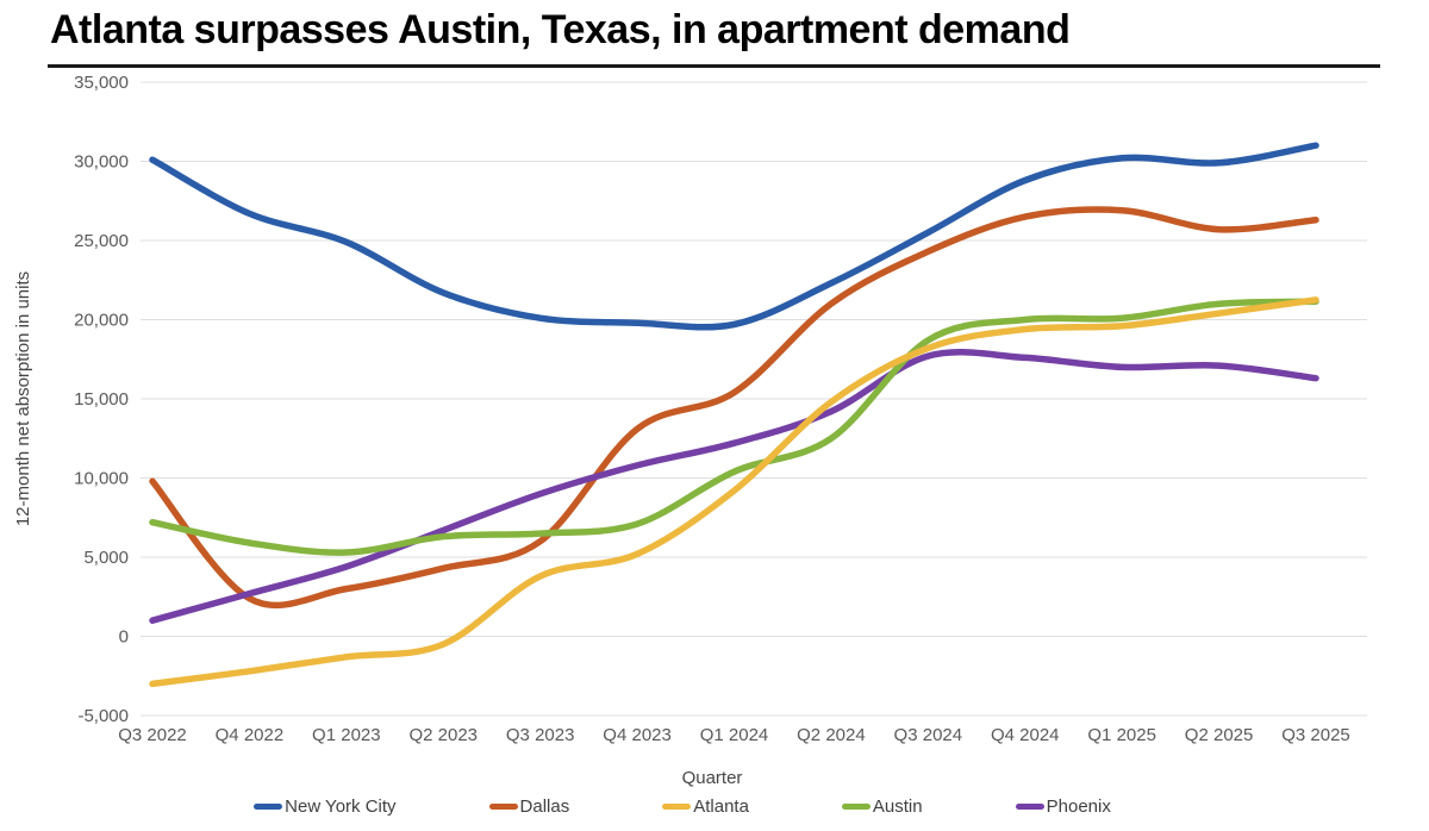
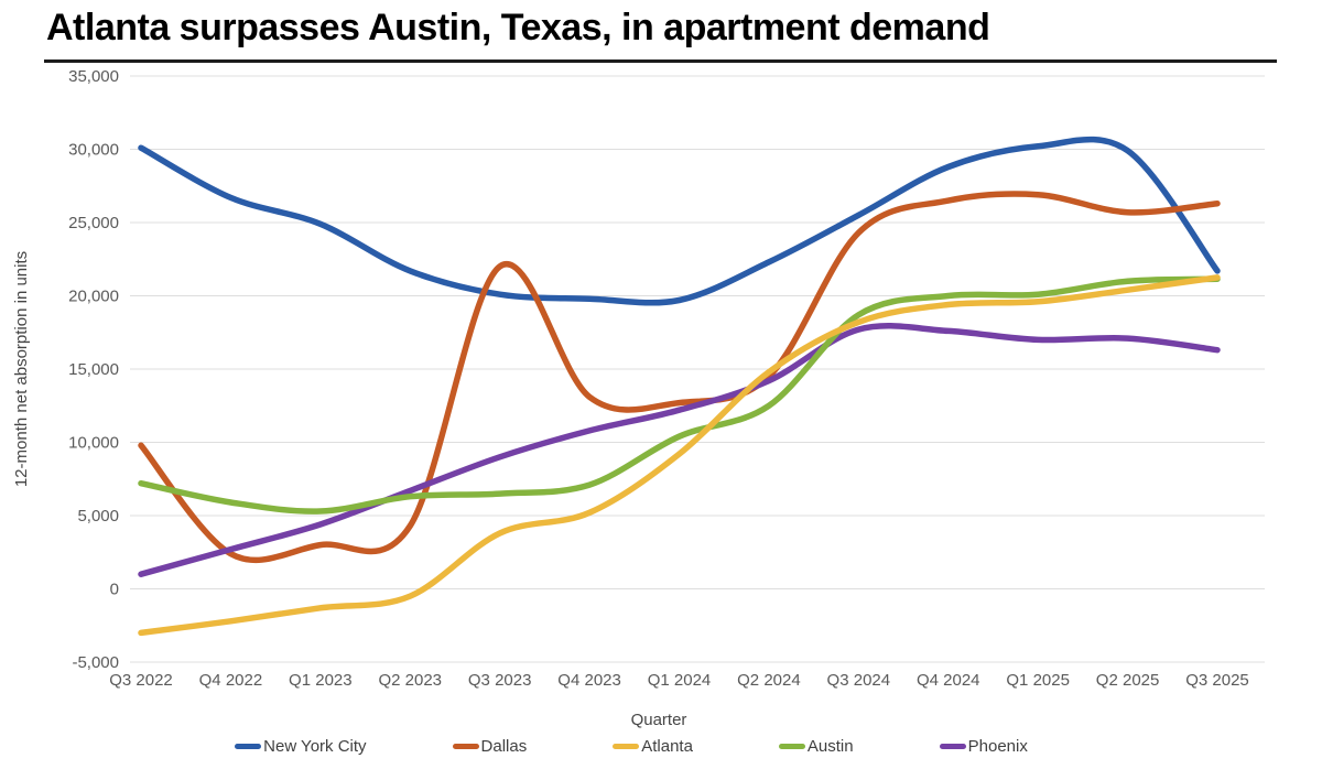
Dallas/Q3 2023: 6000 -> 22000
Dallas/Q1 2024: 15400 -> 12700
Dallas/Q2 2024: 21000 -> 14500
New York City/Q3 2025: 31000 -> 21700
